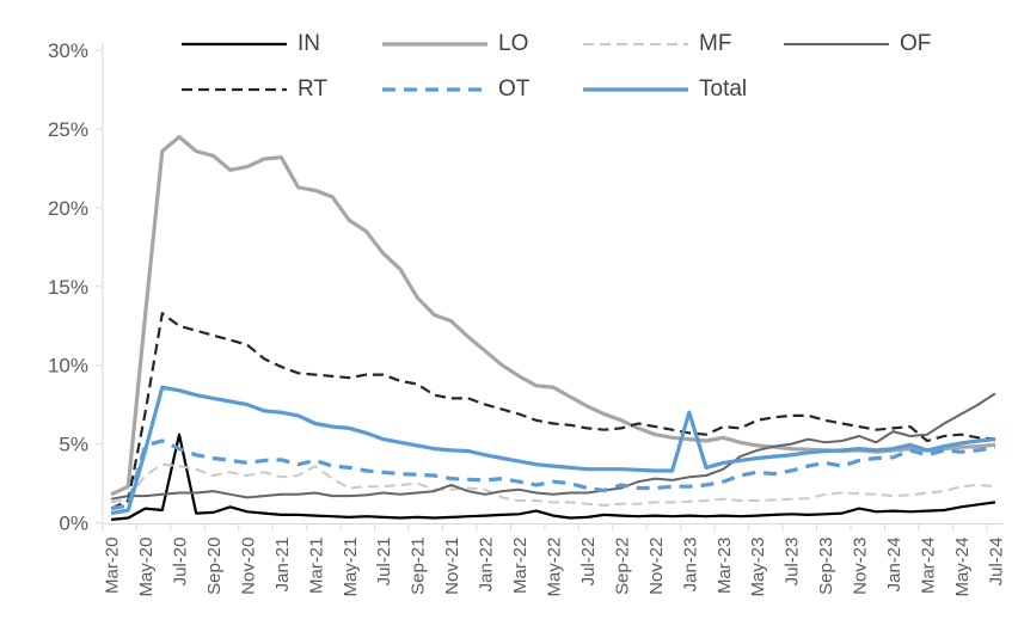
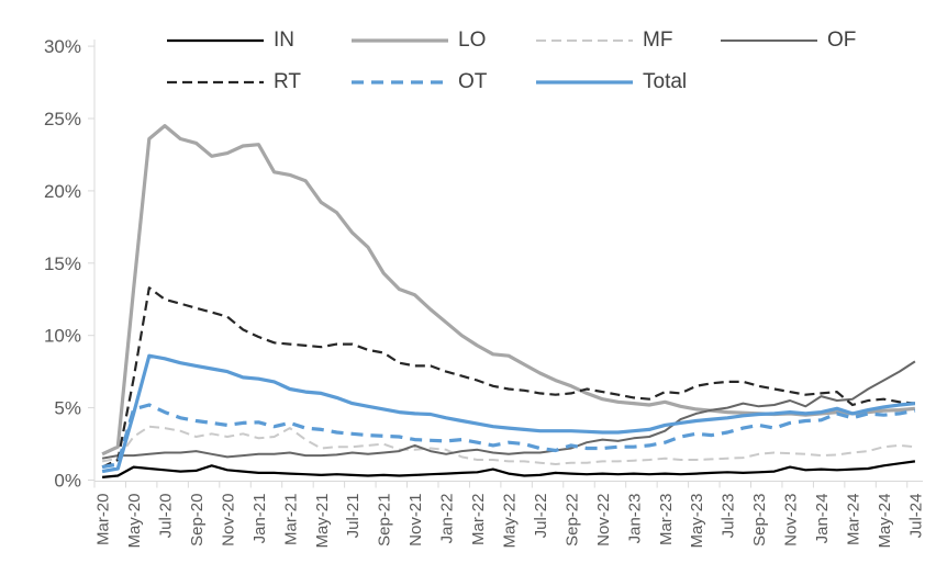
IN/Jul-20: 5.6% -> 0.7%
Total/Jan-23: 7.0% -> 3.4%
